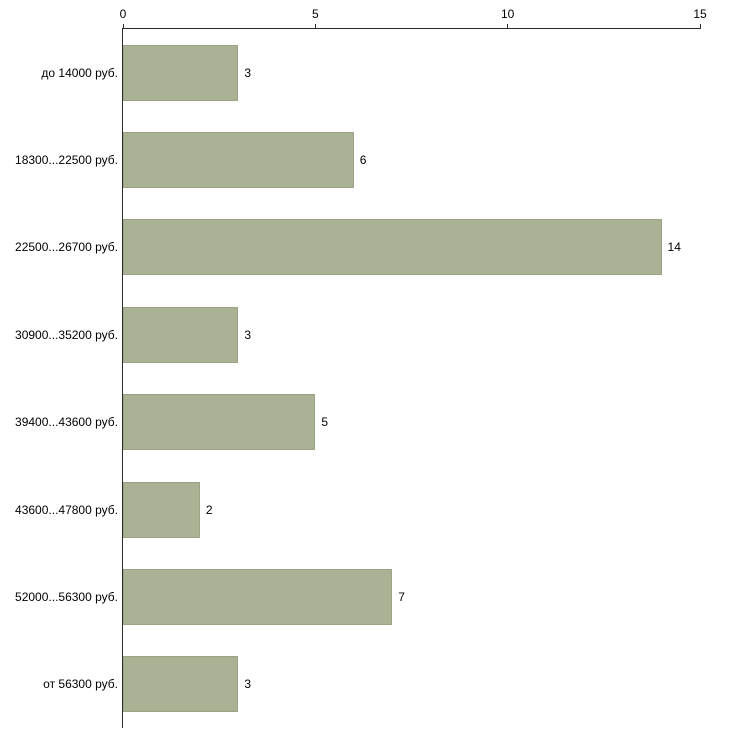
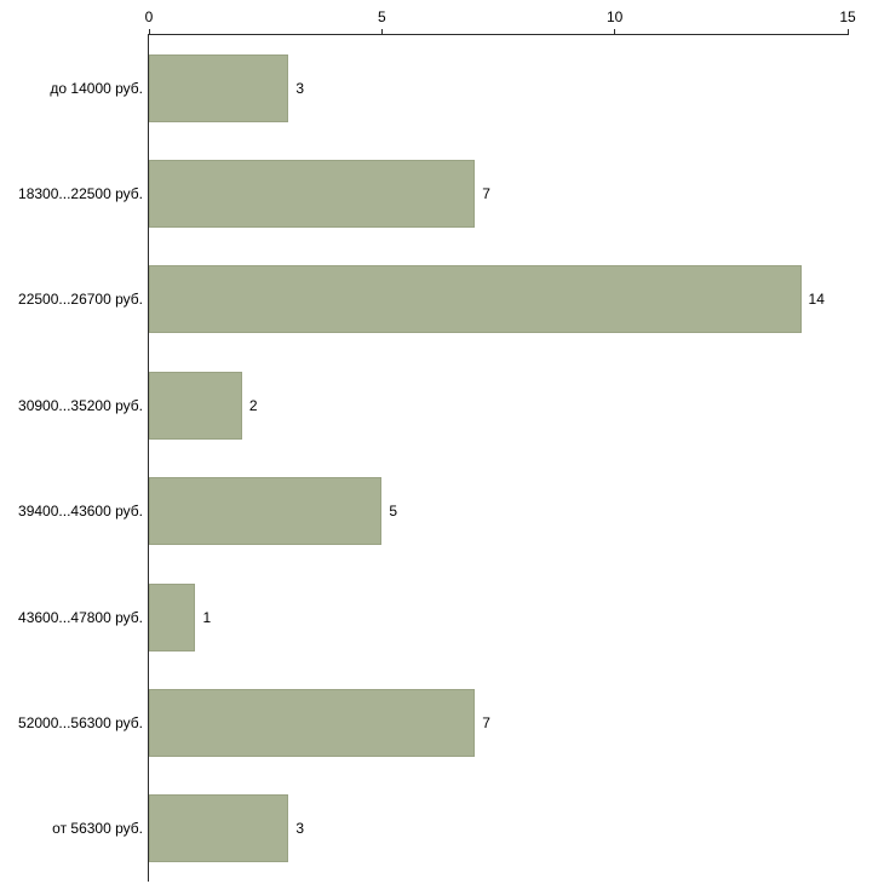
18300...22500 руб.: 6 -> 7
30900...35200 руб.: 3 -> 2
43600...47800 руб.: 2 -> 1
